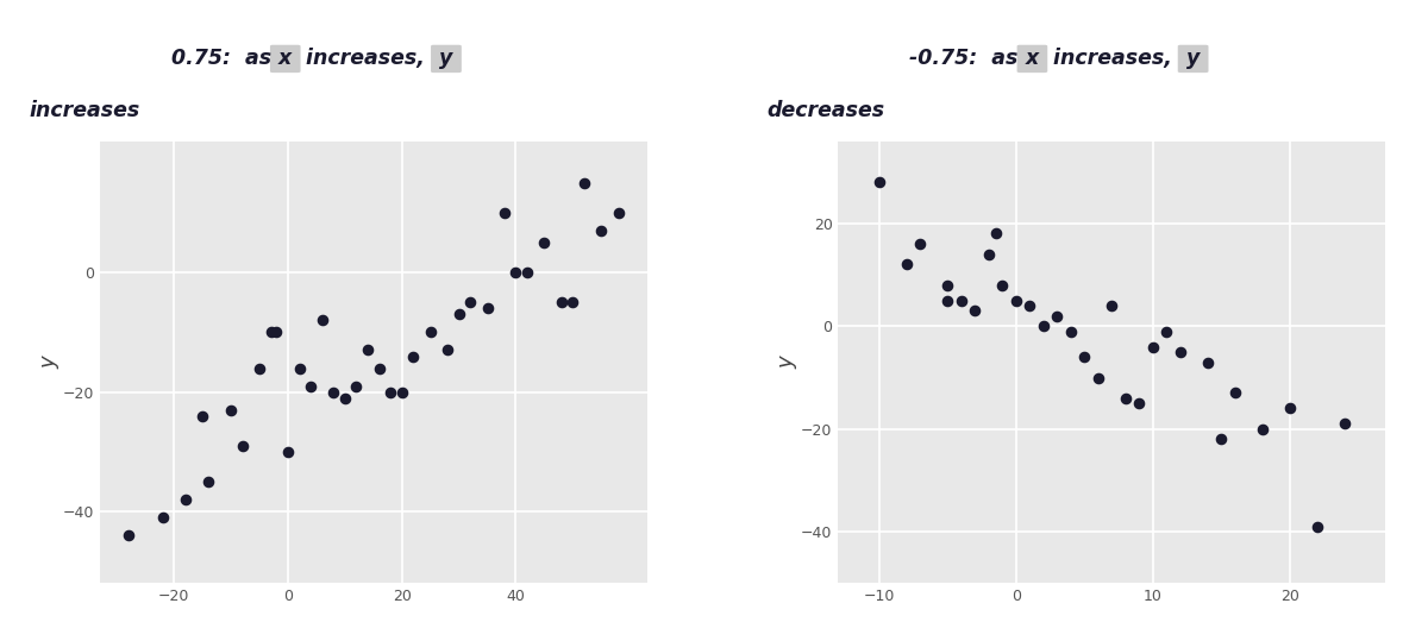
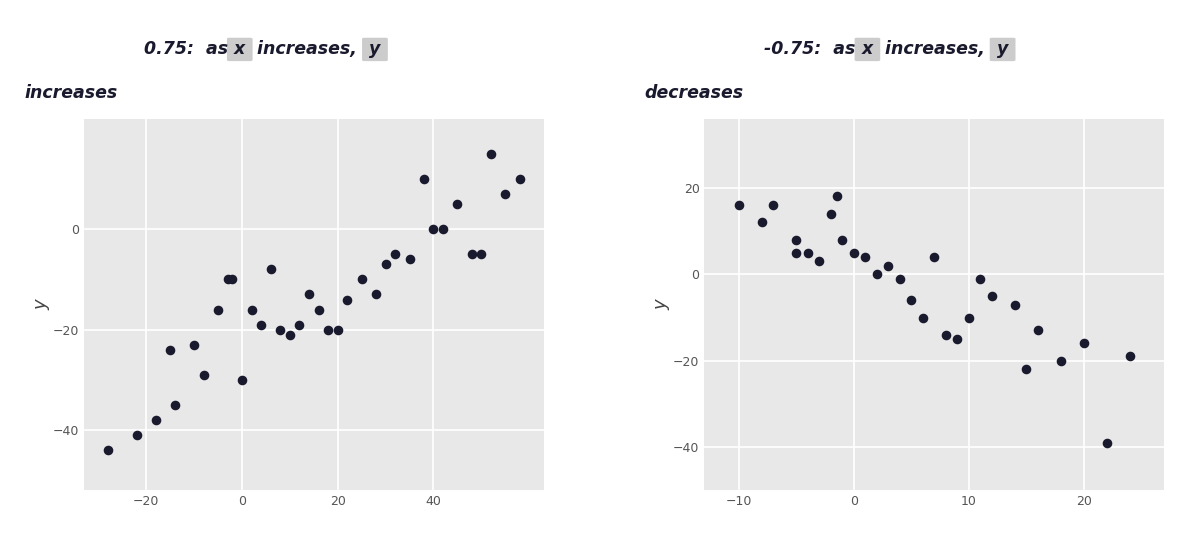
−10: 28 -> 16
10: -4 -> -10
